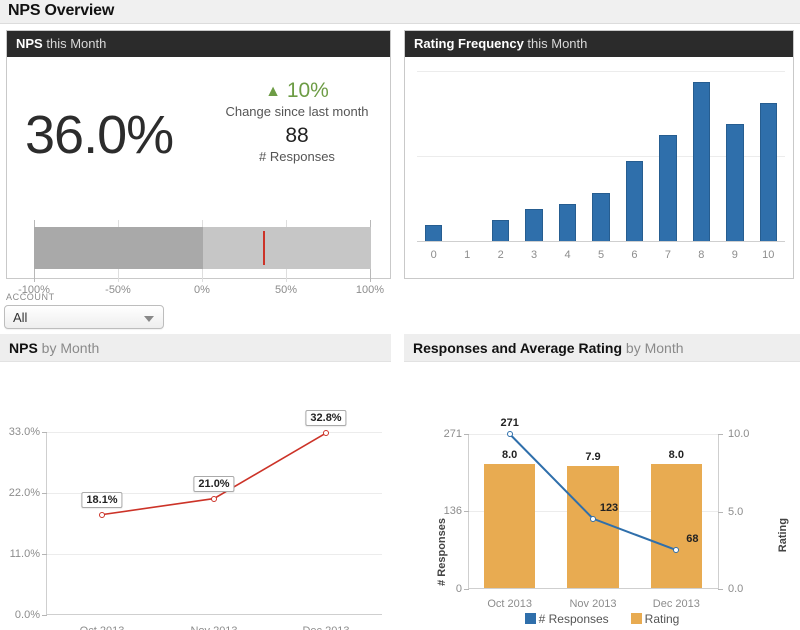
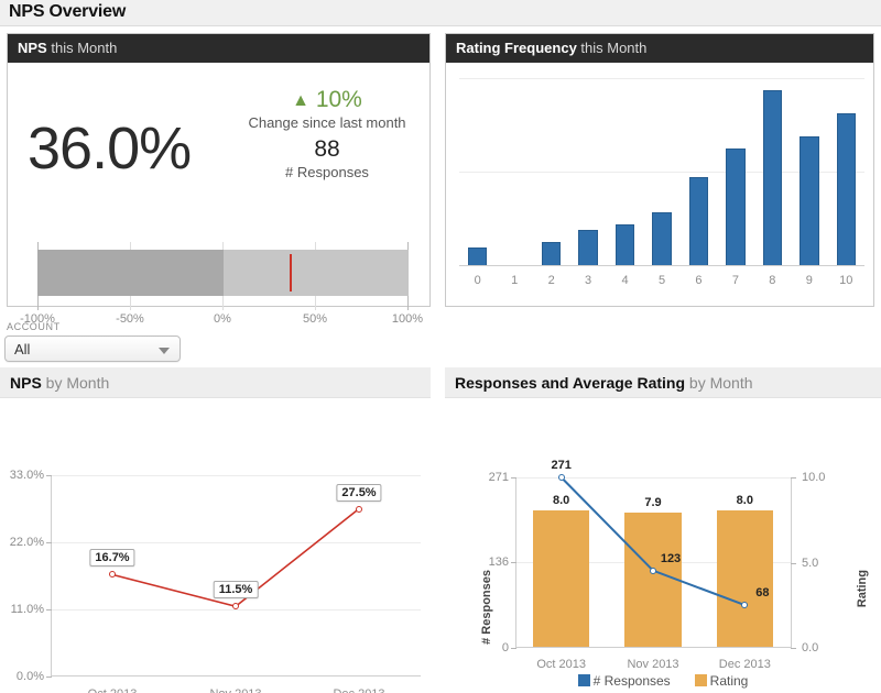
NPS by Month/Oct 2013: 18.1% -> 16.7%
NPS by Month/Nov 2013: 21.0% -> 11.5%
NPS by Month/Dec 2013: 32.8% -> 27.5%
